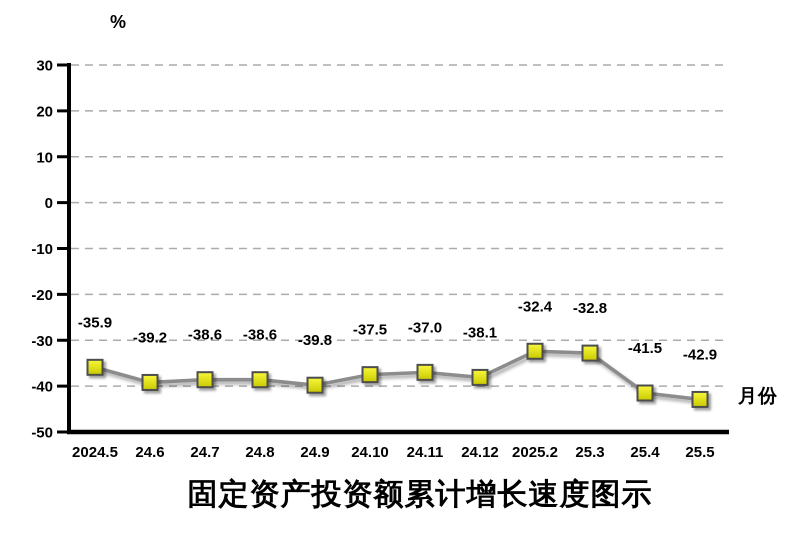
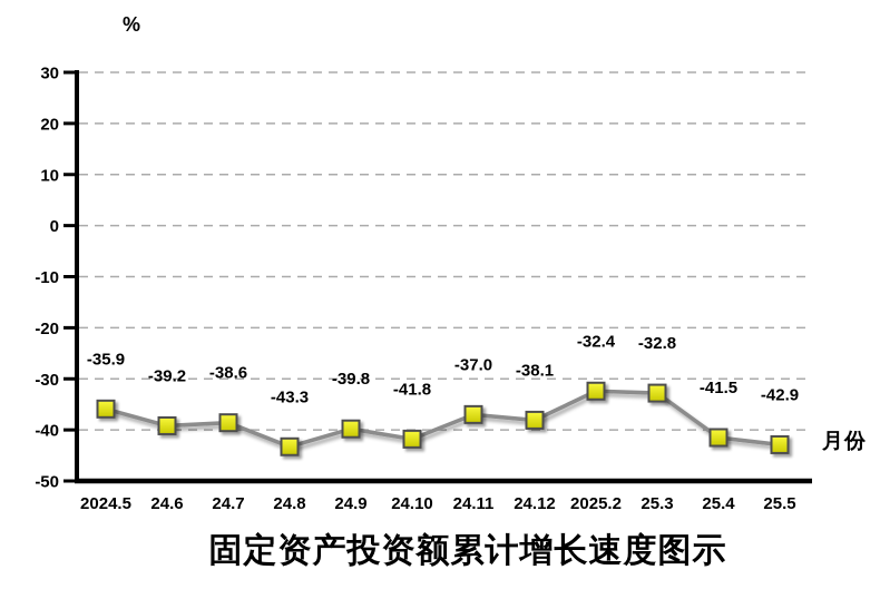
24.8: -38.6 -> -43.3
24.10: -37.5 -> -41.8
